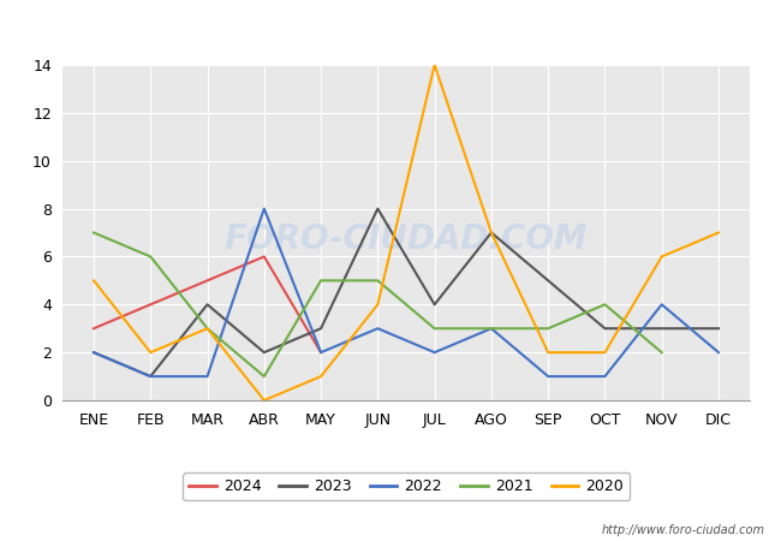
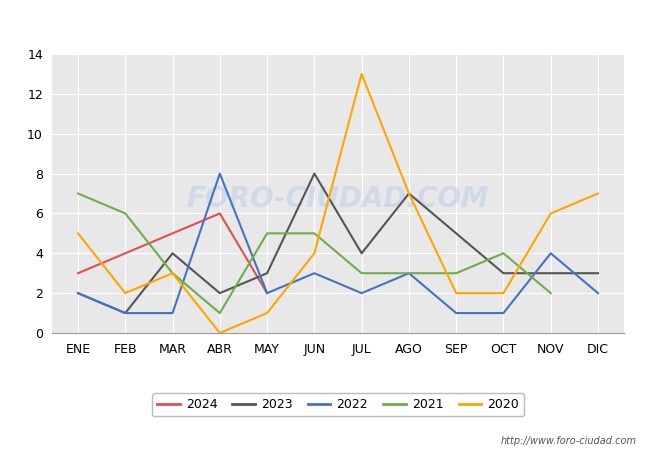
2020/JUL: 14 -> 13
